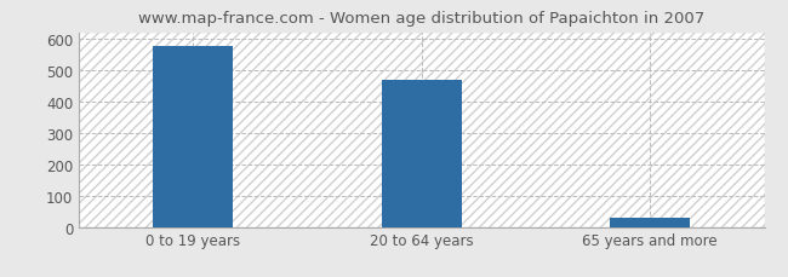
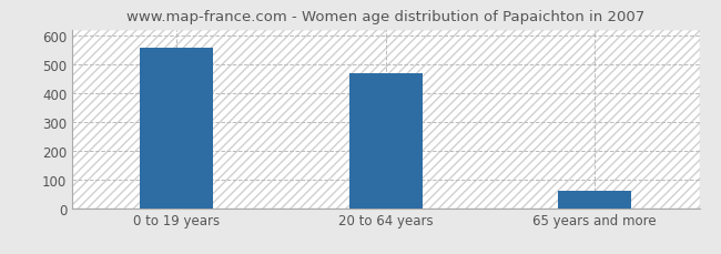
0 to 19 years: 575 -> 555
65 years and more: 30 -> 60
